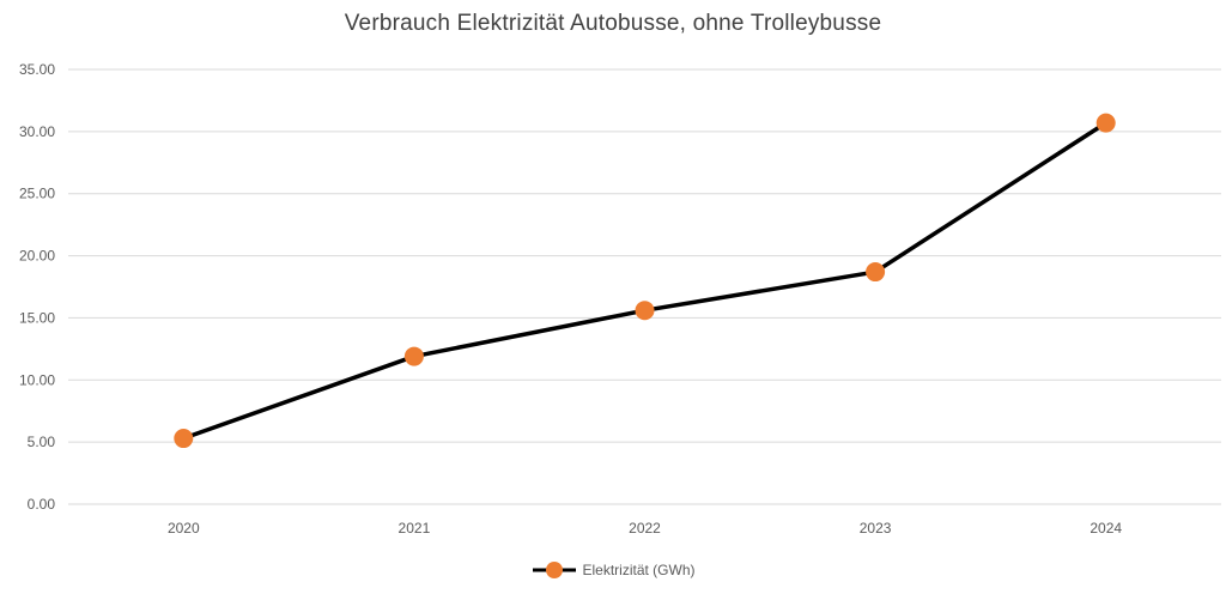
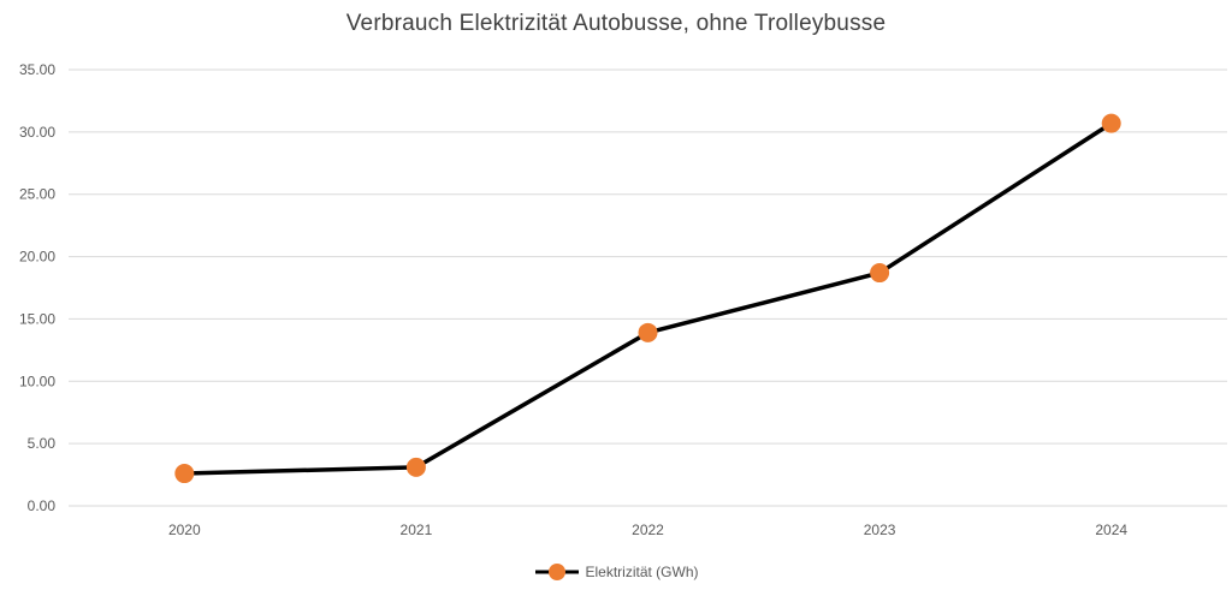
2020: 5.3 -> 2.6
2021: 11.9 -> 3.1
2022: 15.6 -> 13.9
